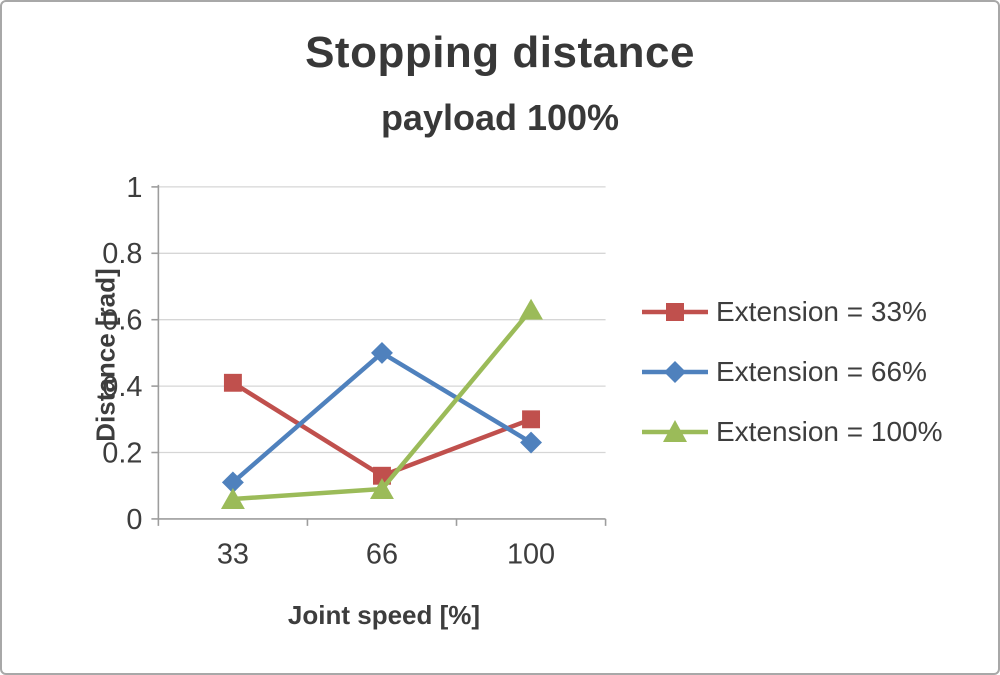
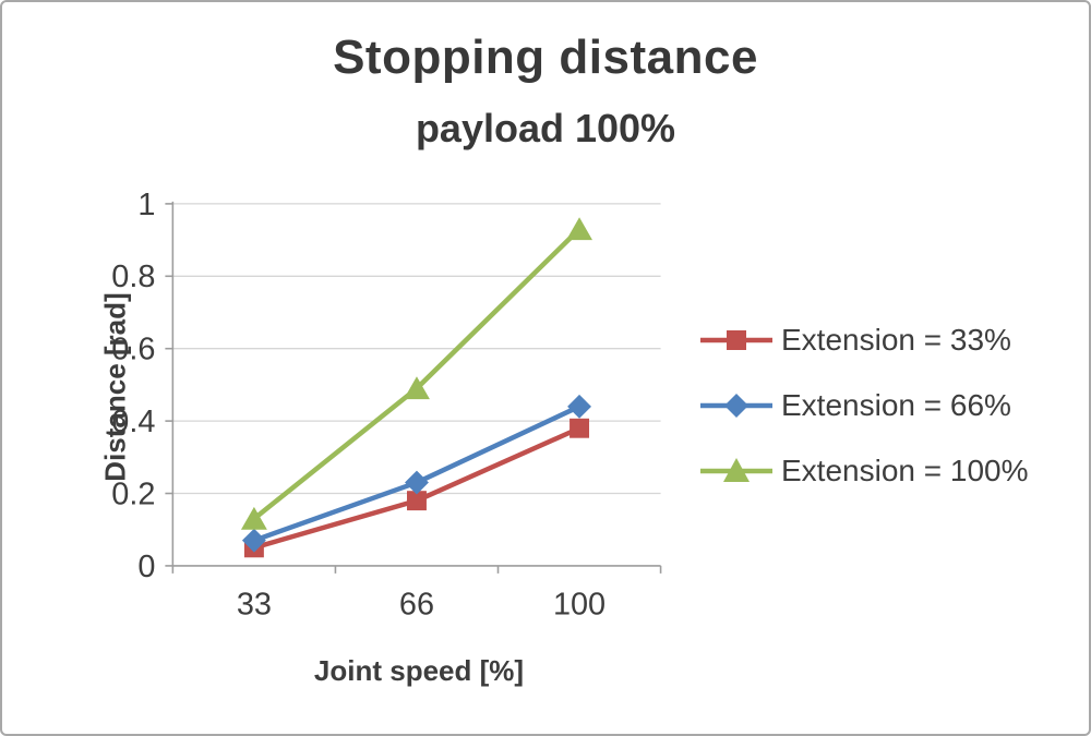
Extension = 33%/33: 0.41 -> 0.05
Extension = 66%/33: 0.11 -> 0.07
Extension = 100%/33: 0.06 -> 0.13
Extension = 33%/66: 0.13 -> 0.18
Extension = 66%/66: 0.50 -> 0.23
Extension = 100%/66: 0.09 -> 0.49
Extension = 33%/100: 0.30 -> 0.38
Extension = 66%/100: 0.23 -> 0.44
Extension = 100%/100: 0.63 -> 0.93
